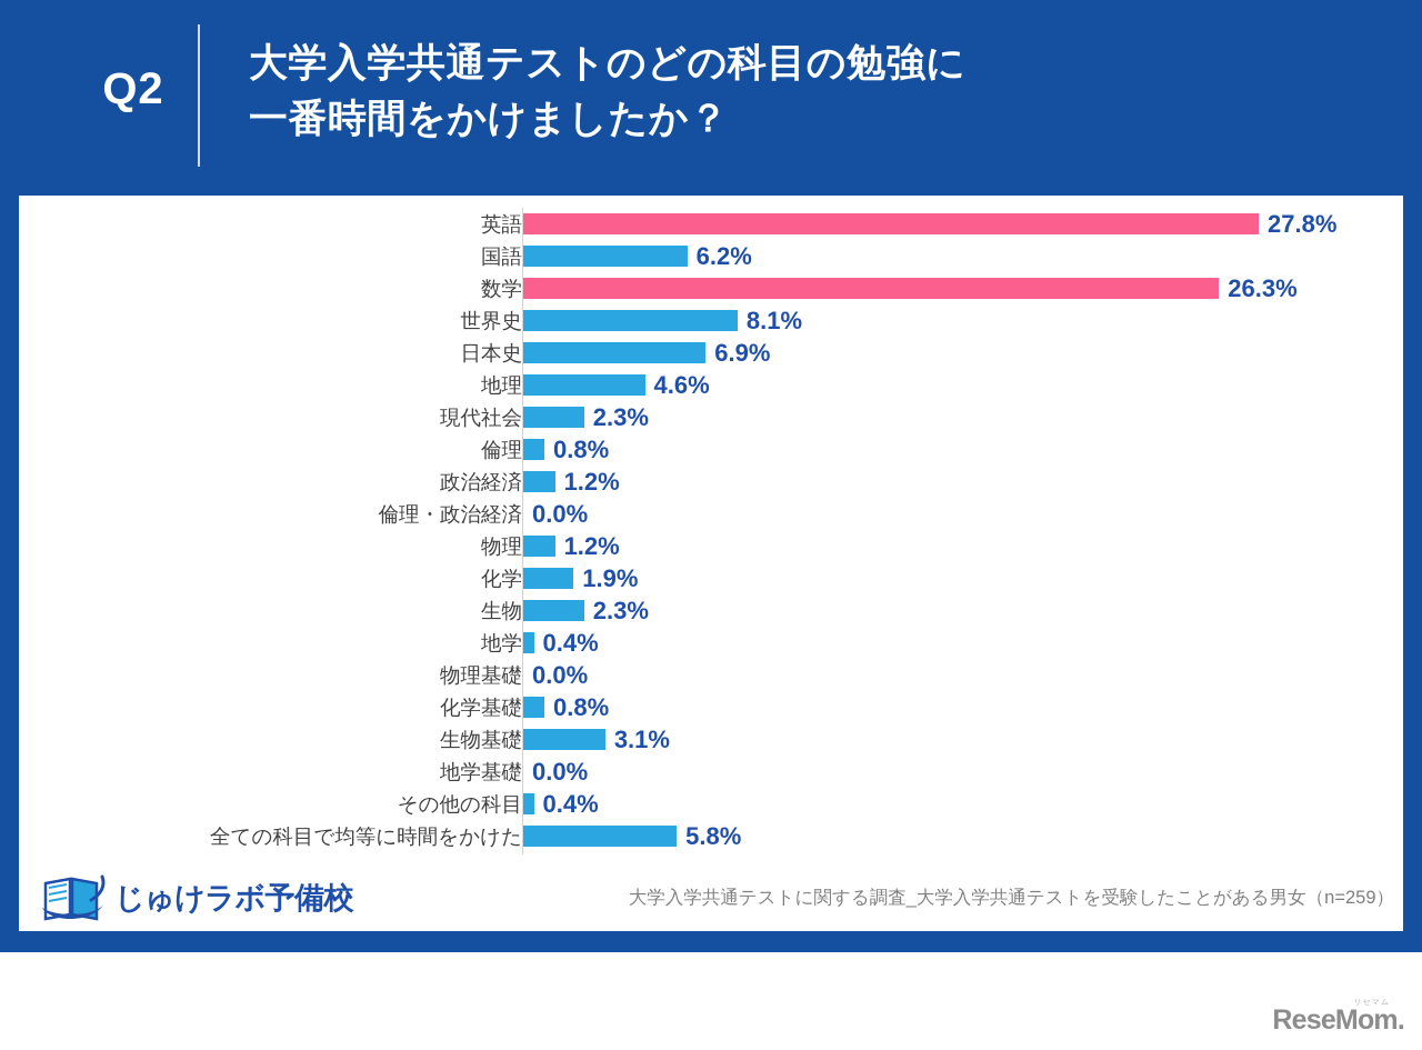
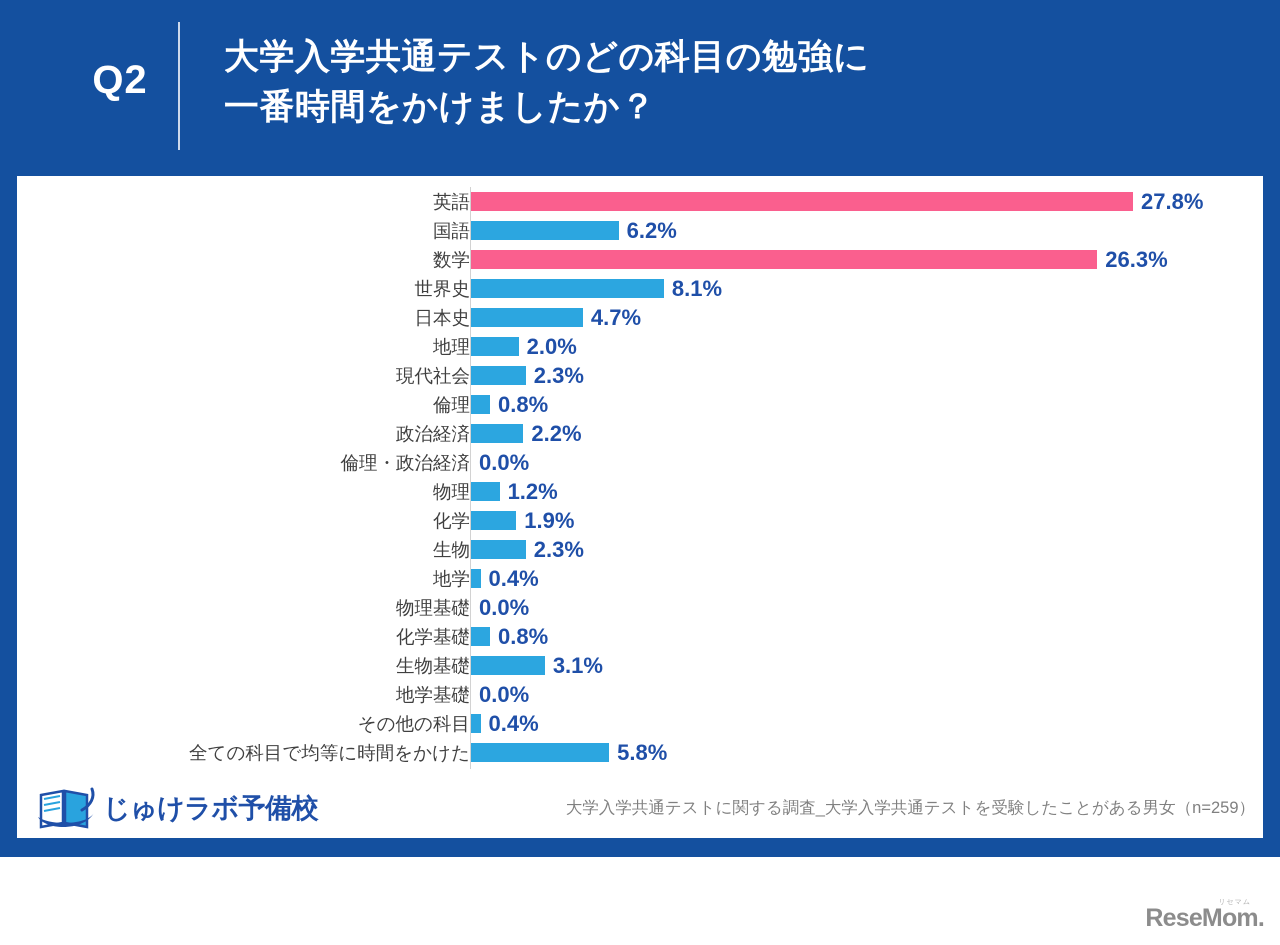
日本史: 6.9% -> 4.7%
地理: 4.6% -> 2.0%
政治経済: 1.2% -> 2.2%
